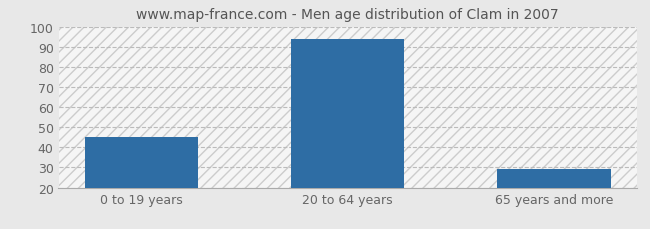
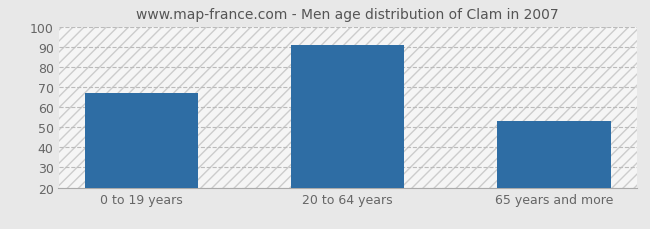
0 to 19 years: 45 -> 67
20 to 64 years: 94 -> 91
65 years and more: 29 -> 53
